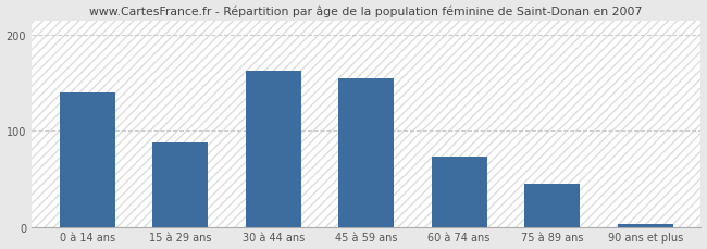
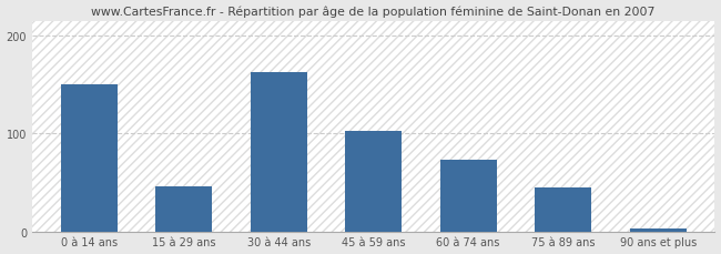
0 à 14 ans: 140 -> 150
15 à 29 ans: 88 -> 46
45 à 59 ans: 155 -> 102
